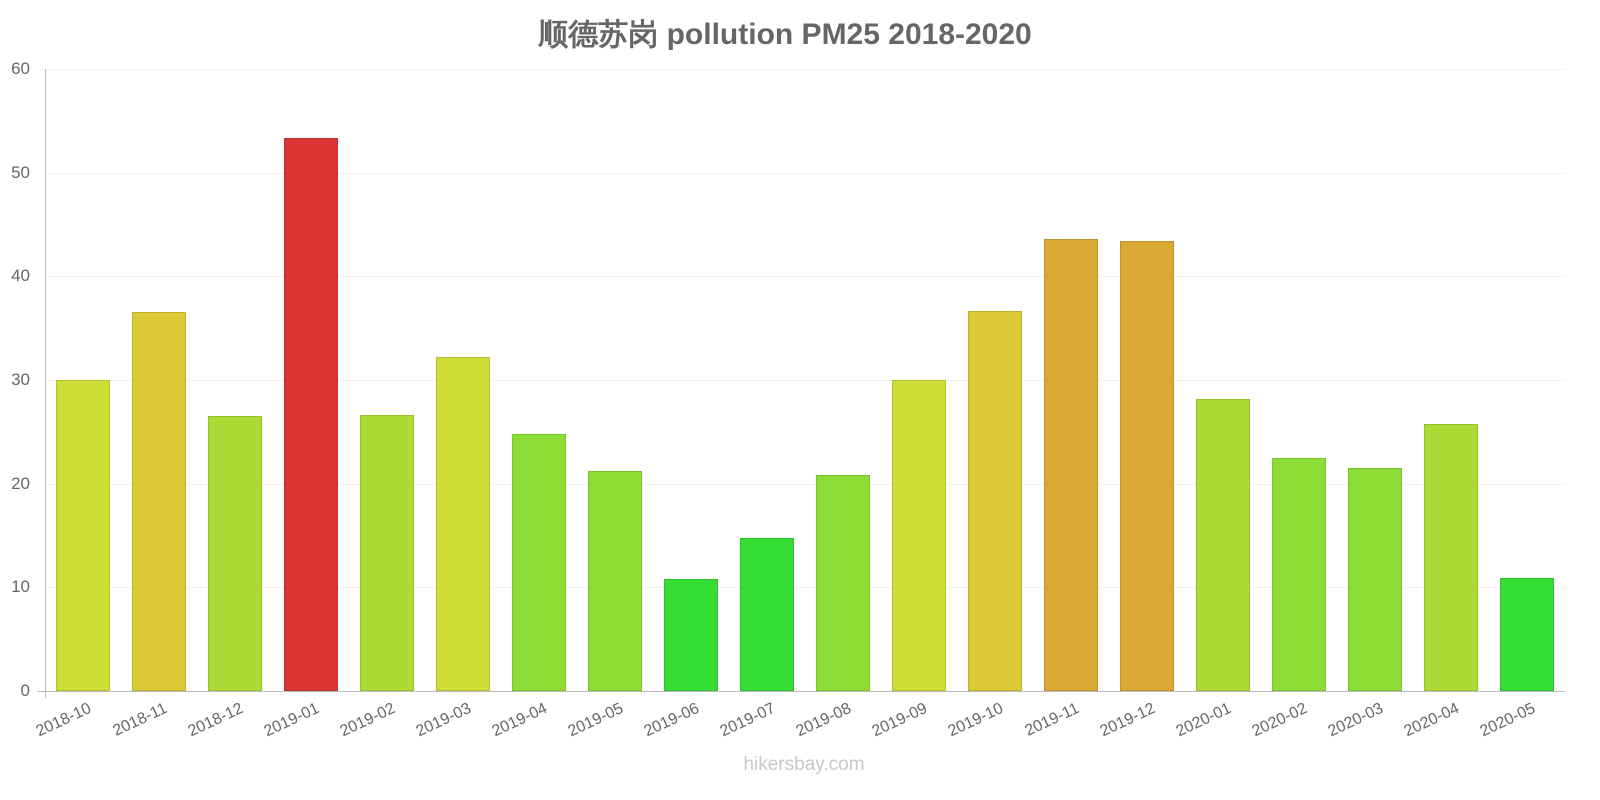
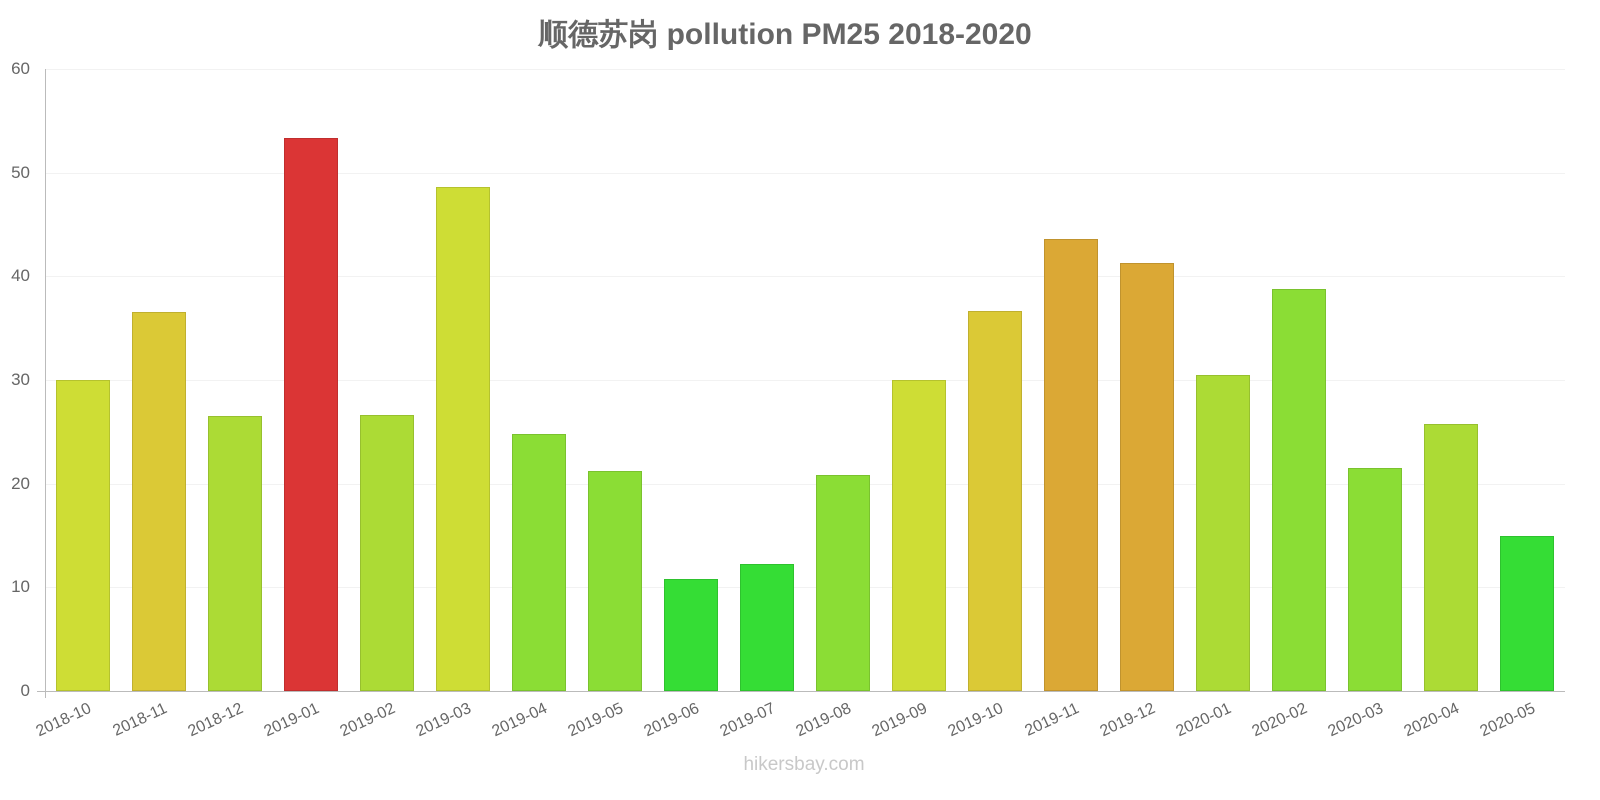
2019-03: 32.2 -> 48.6
2019-07: 14.8 -> 12.3
2019-12: 43.4 -> 41.3
2020-01: 28.2 -> 30.5
2020-02: 22.5 -> 38.8
2020-05: 10.9 -> 15.0
